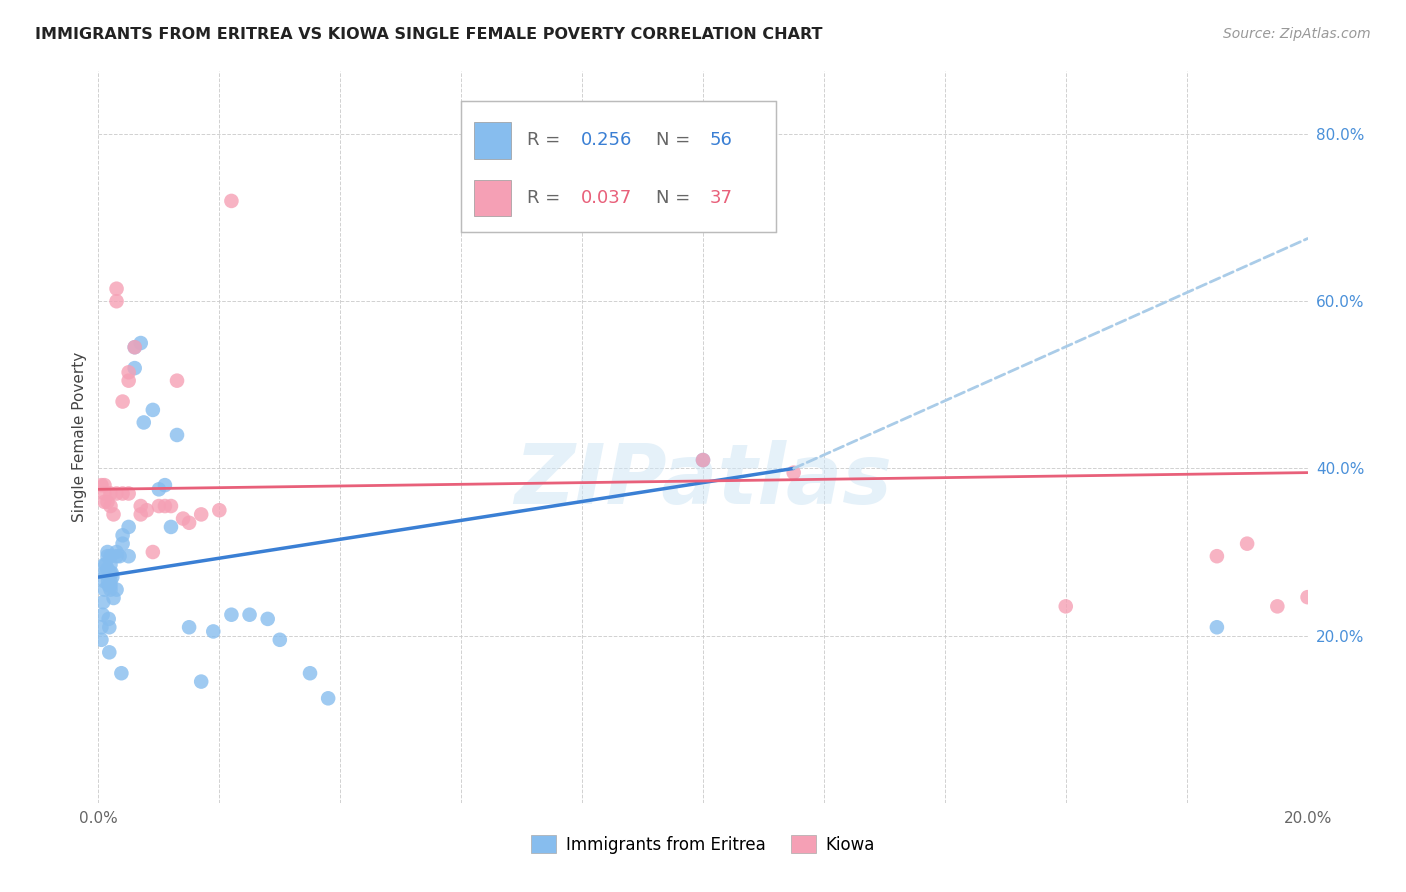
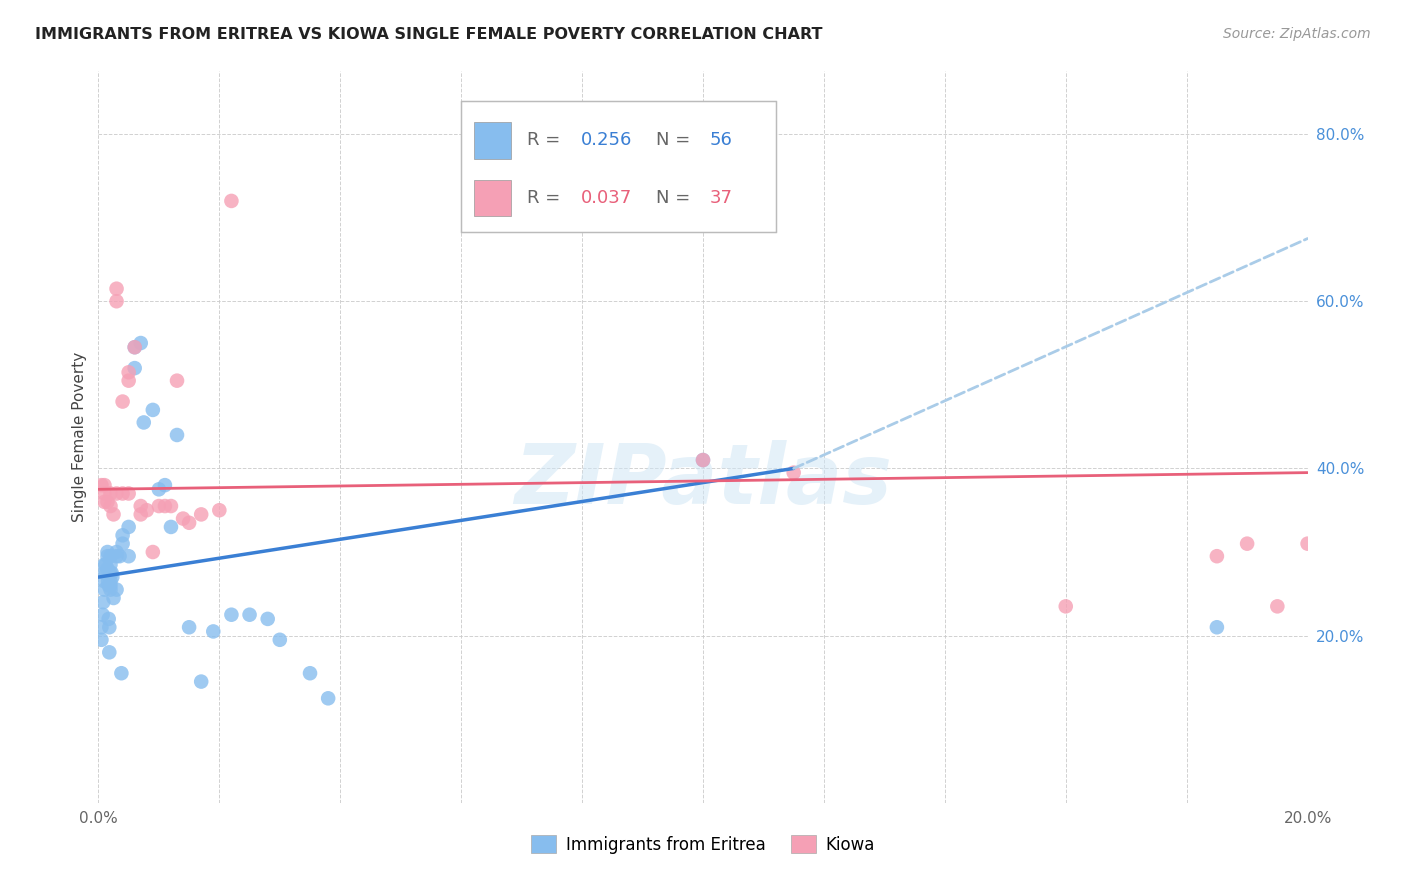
Kiowa/20.0%: 24.6% -> 31.0%
